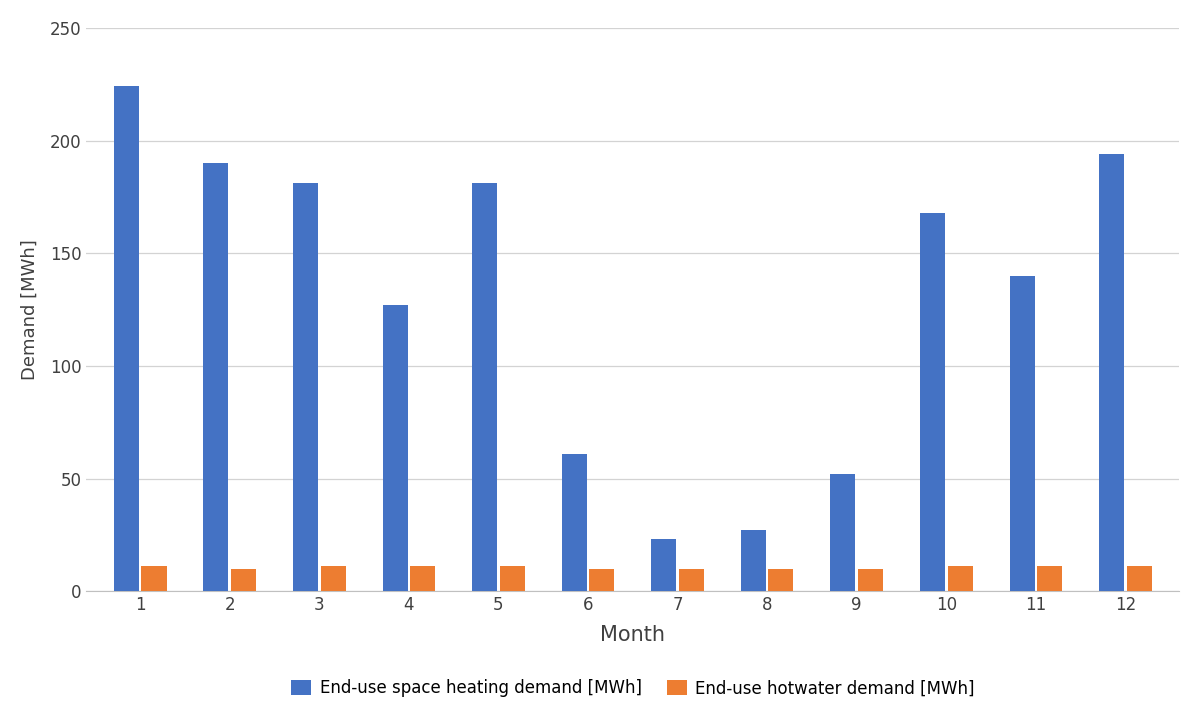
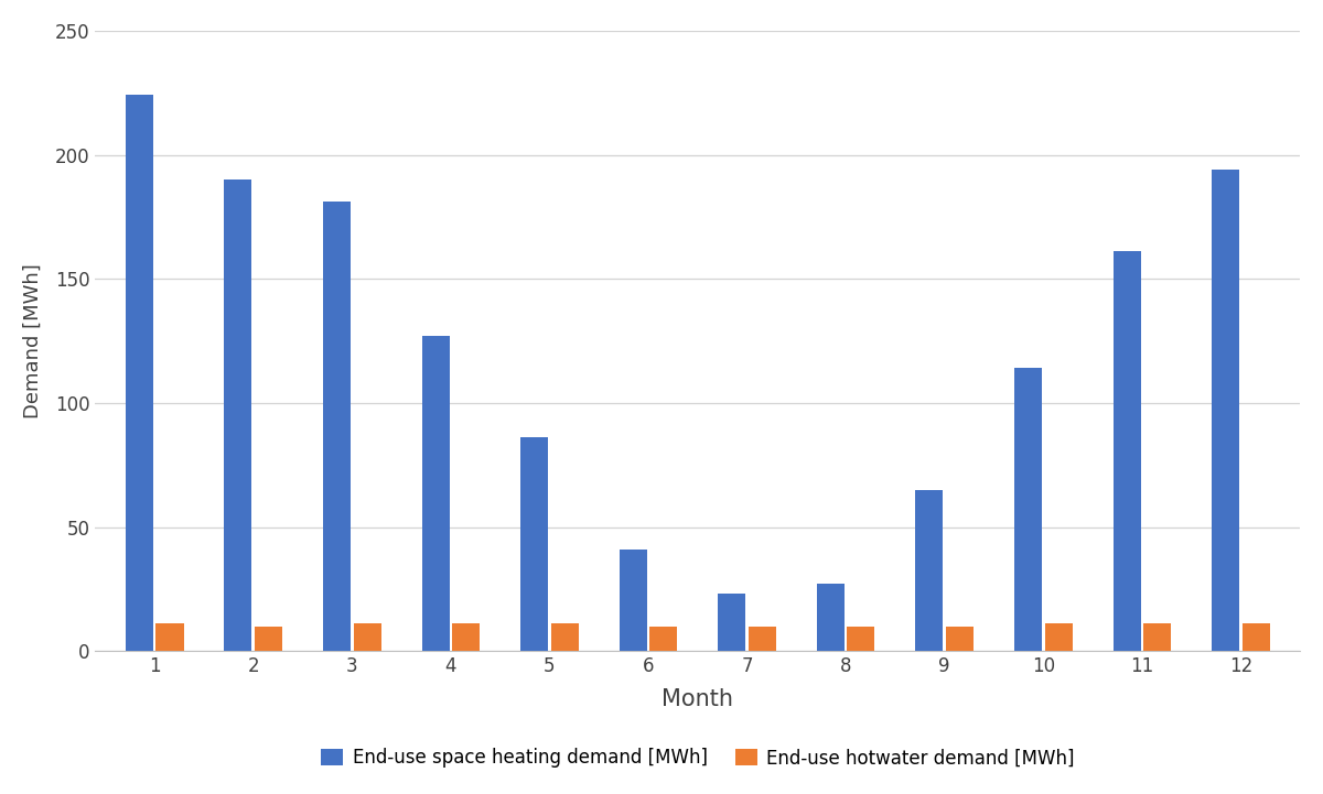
End-use space heating demand [MWh]/5: 181 -> 86
End-use space heating demand [MWh]/6: 61 -> 41
End-use space heating demand [MWh]/9: 52 -> 65
End-use space heating demand [MWh]/10: 168 -> 114
End-use space heating demand [MWh]/11: 140 -> 161
